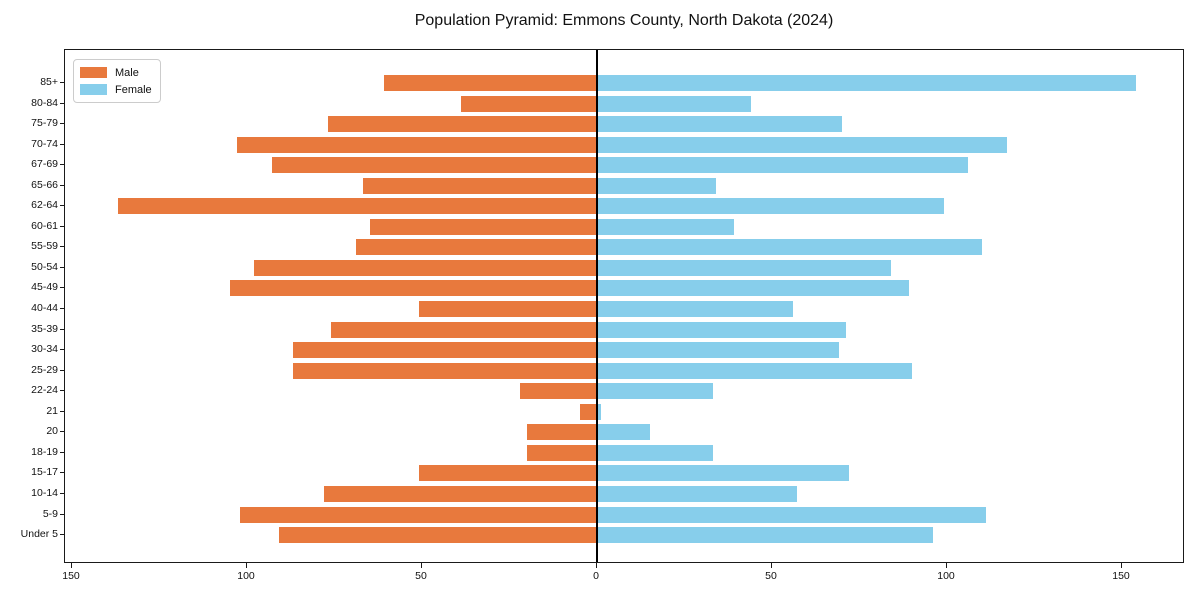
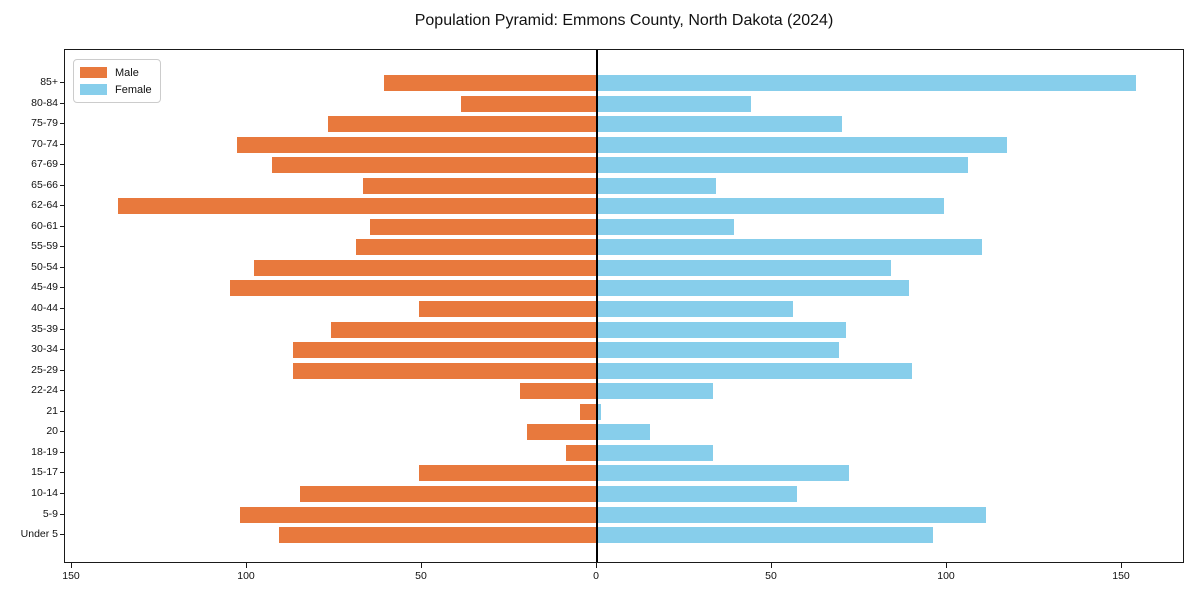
Male/18-19: 20 -> 9
Male/10-14: 78 -> 85
